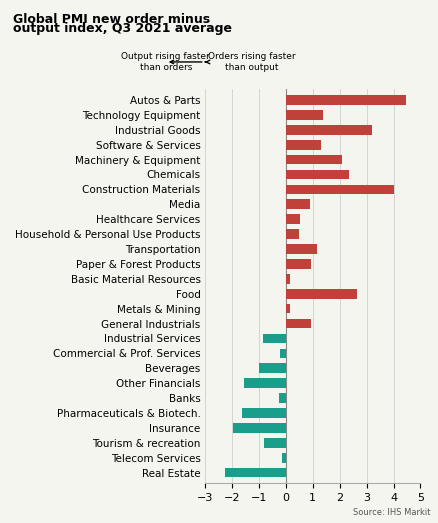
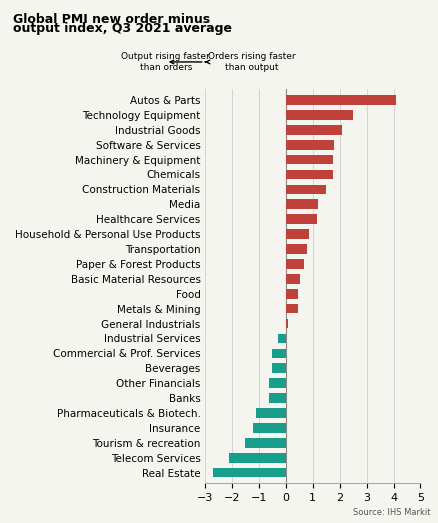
Autos & Parts: 4.45 -> 4.10
Technology Equipment: 1.40 -> 2.50
Industrial Goods: 3.20 -> 2.10
Software & Services: 1.30 -> 1.80
Machinery & Equipment: 2.10 -> 1.75
Chemicals: 2.35 -> 1.75
Construction Materials: 4.00 -> 1.50
Media: 0.90 -> 1.20
Healthcare Services: 0.55 -> 1.15
Household & Personal Use Products: 0.50 -> 0.85
Transportation: 1.15 -> 0.80
Paper & Forest Products: 0.95 -> 0.70
Basic Material Resources: 0.15 -> 0.55
Food: 2.65 -> 0.45
Metals & Mining: 0.15 -> 0.45
General Industrials: 0.95 -> 0.10
Industrial Services: -0.85 -> -0.30
Commercial & Prof. Services: -0.20 -> -0.50
Beverages: -1.00 -> -0.50
Other Financials: -1.55 -> -0.60
Banks: -0.25 -> -0.60
Pharmaceuticals & Biotech.: -1.60 -> -1.10
Insurance: -1.95 -> -1.20
Tourism & recreation: -0.80 -> -1.50
Telecom Services: -0.15 -> -2.10
Real Estate: -2.25 -> -2.70
